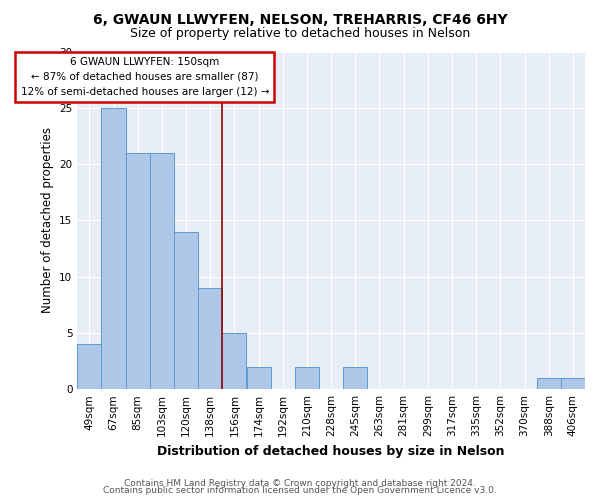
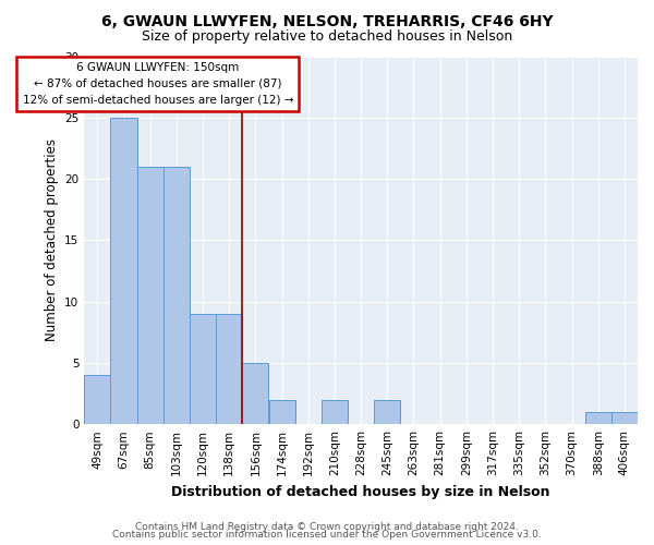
120sqm: 14 -> 9
